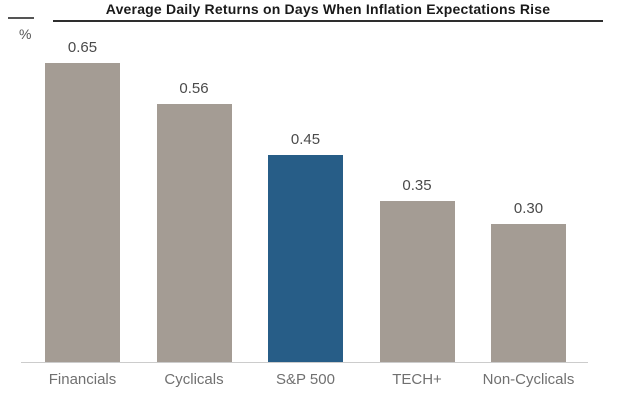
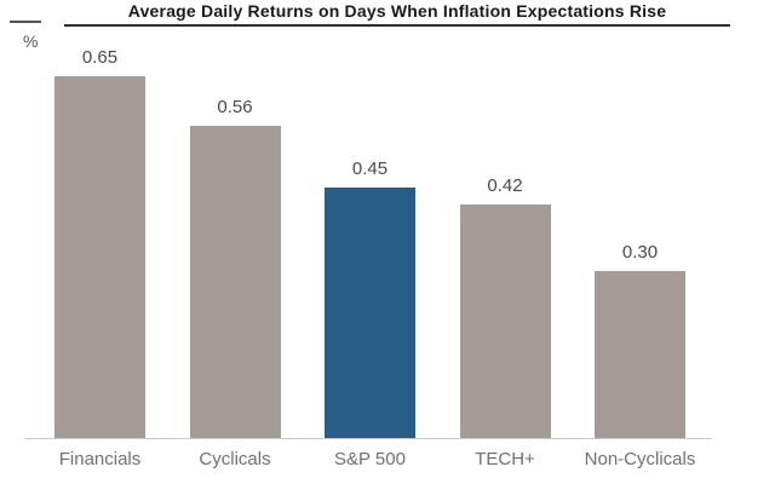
TECH+: 0.35 -> 0.42
